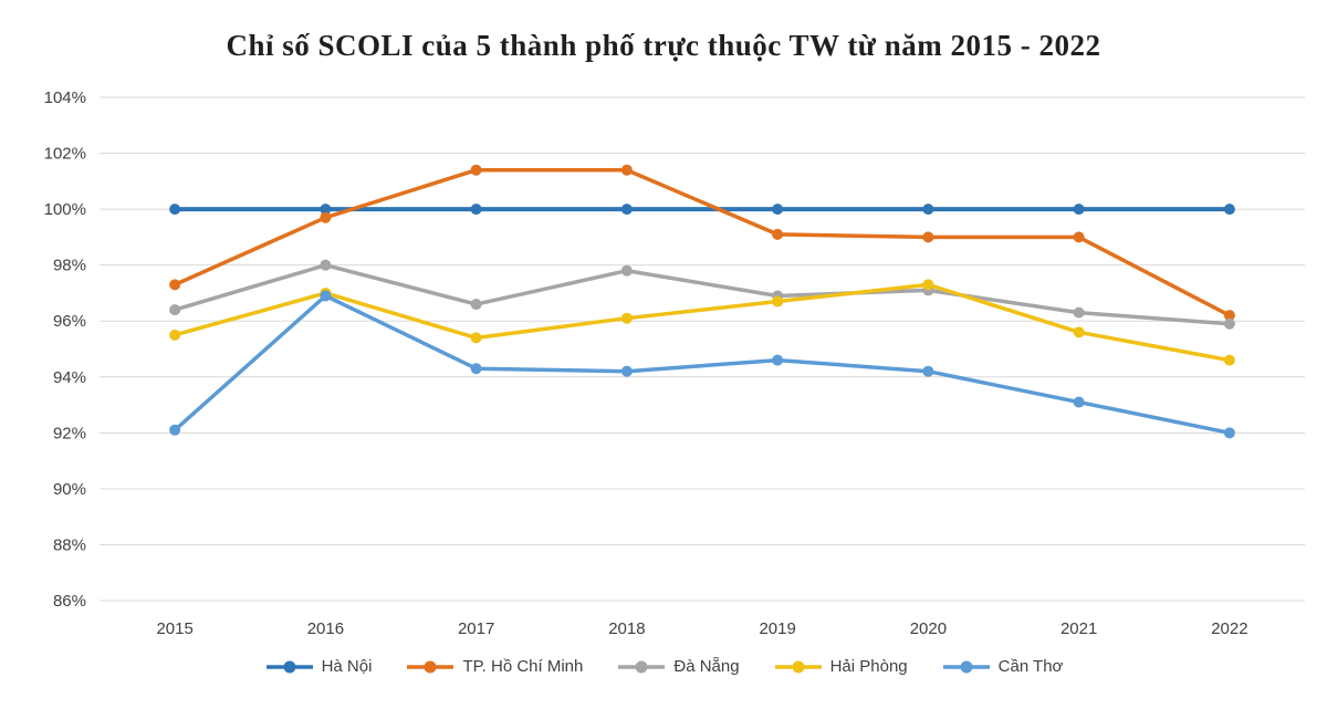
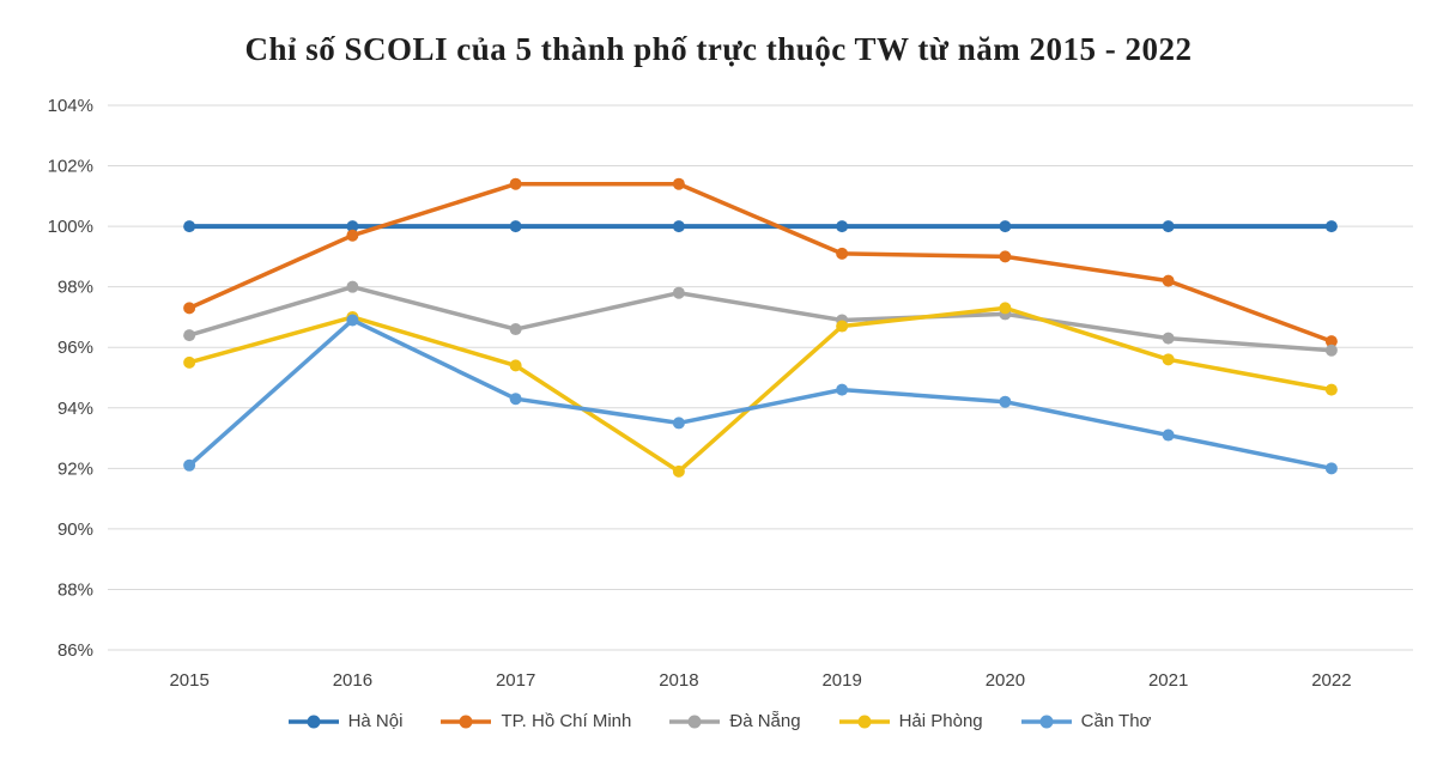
Hải Phòng/2018: 96.1% -> 91.9%
Cần Thơ/2018: 94.2% -> 93.5%
TP. Hồ Chí Minh/2021: 99.0% -> 98.2%
